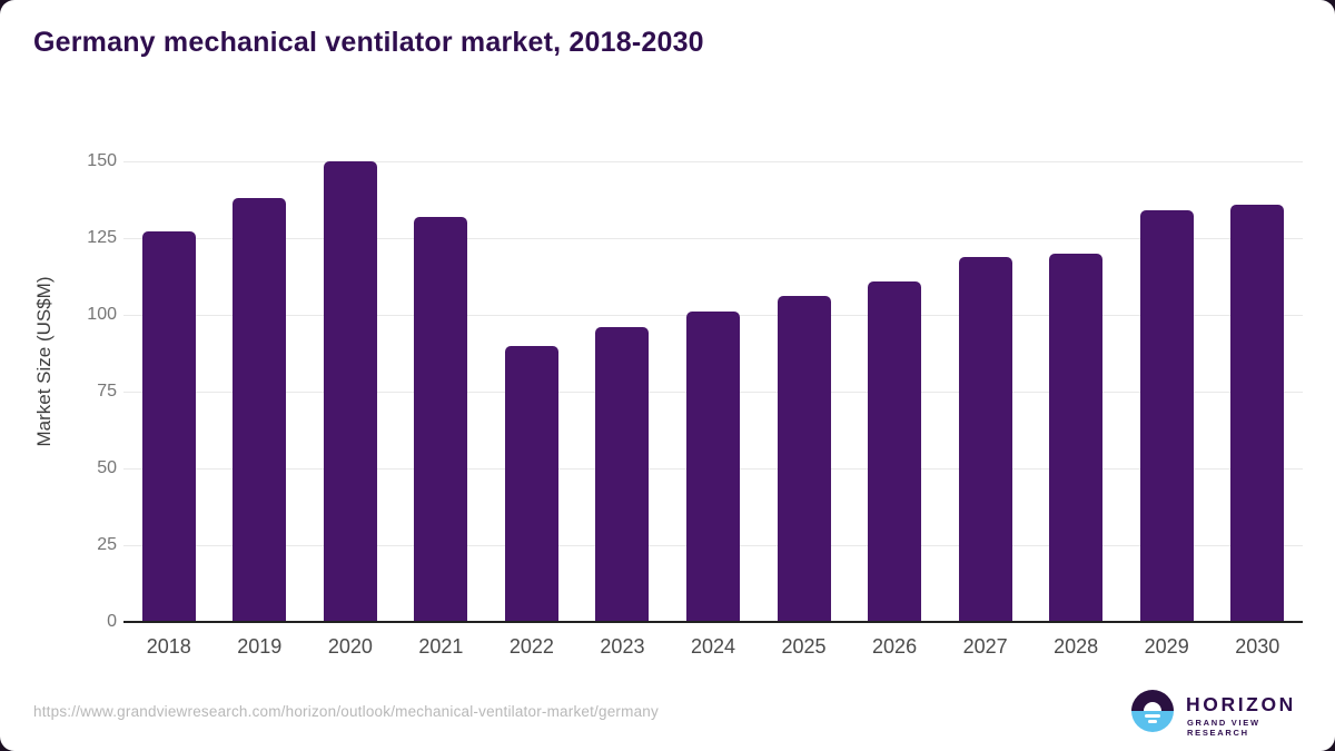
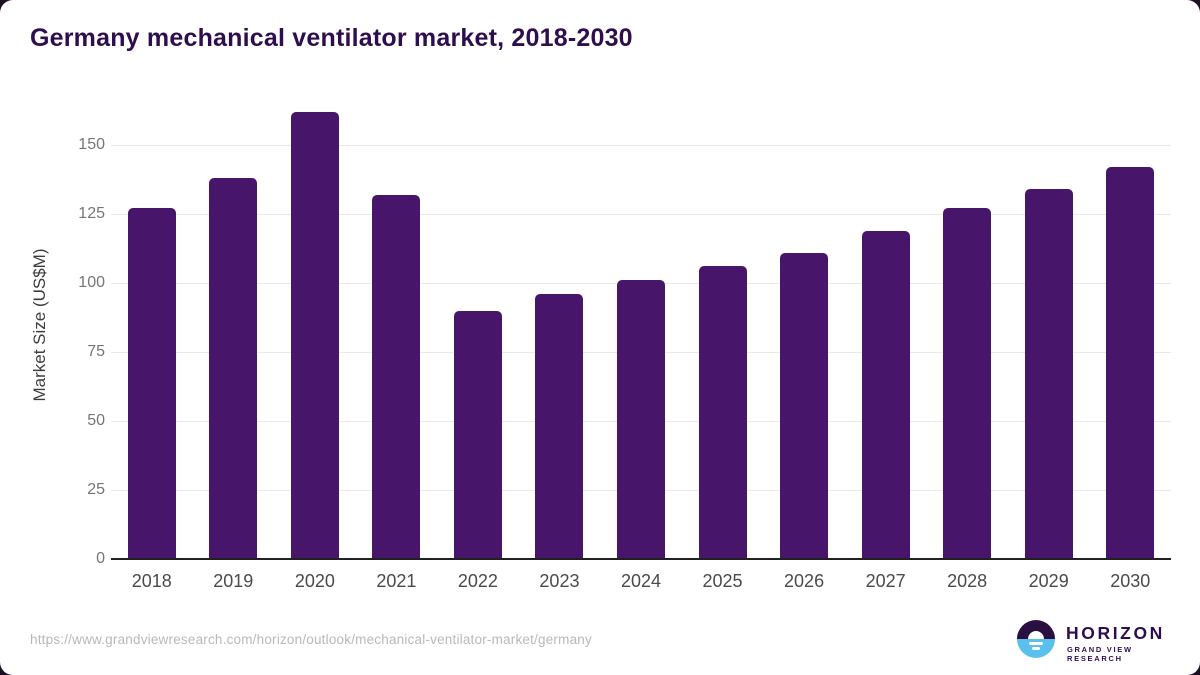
2020: 150 -> 162
2028: 120 -> 127
2030: 136 -> 142
